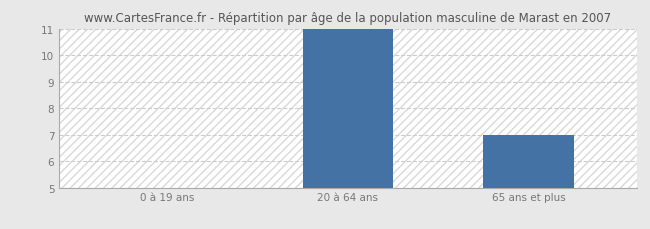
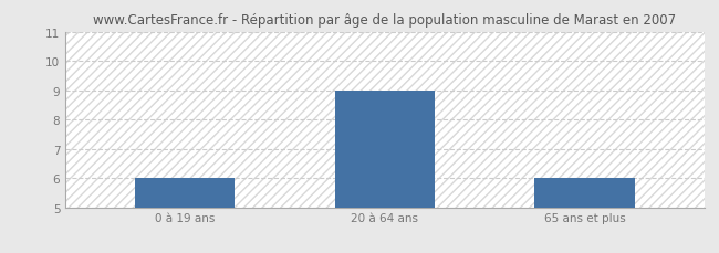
0 à 19 ans: 5 -> 6
20 à 64 ans: 11 -> 9
65 ans et plus: 7 -> 6
